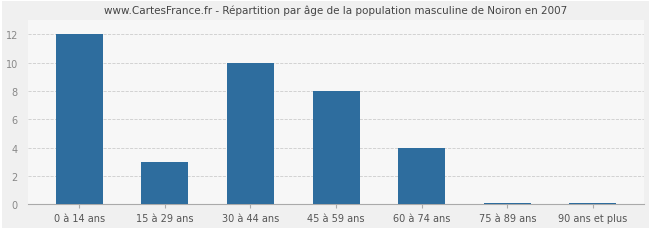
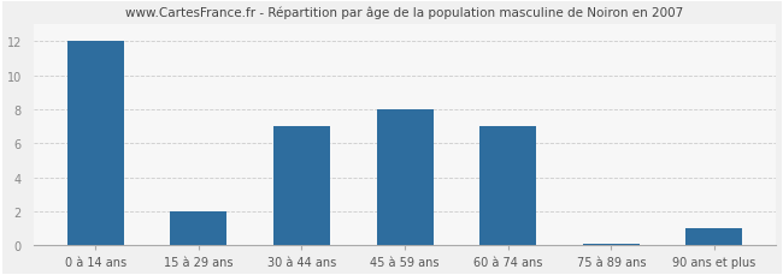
15 à 29 ans: 3.0 -> 2.0
30 à 44 ans: 10.0 -> 7.0
60 à 74 ans: 4.0 -> 7.0
90 ans et plus: 0.1 -> 1.0
